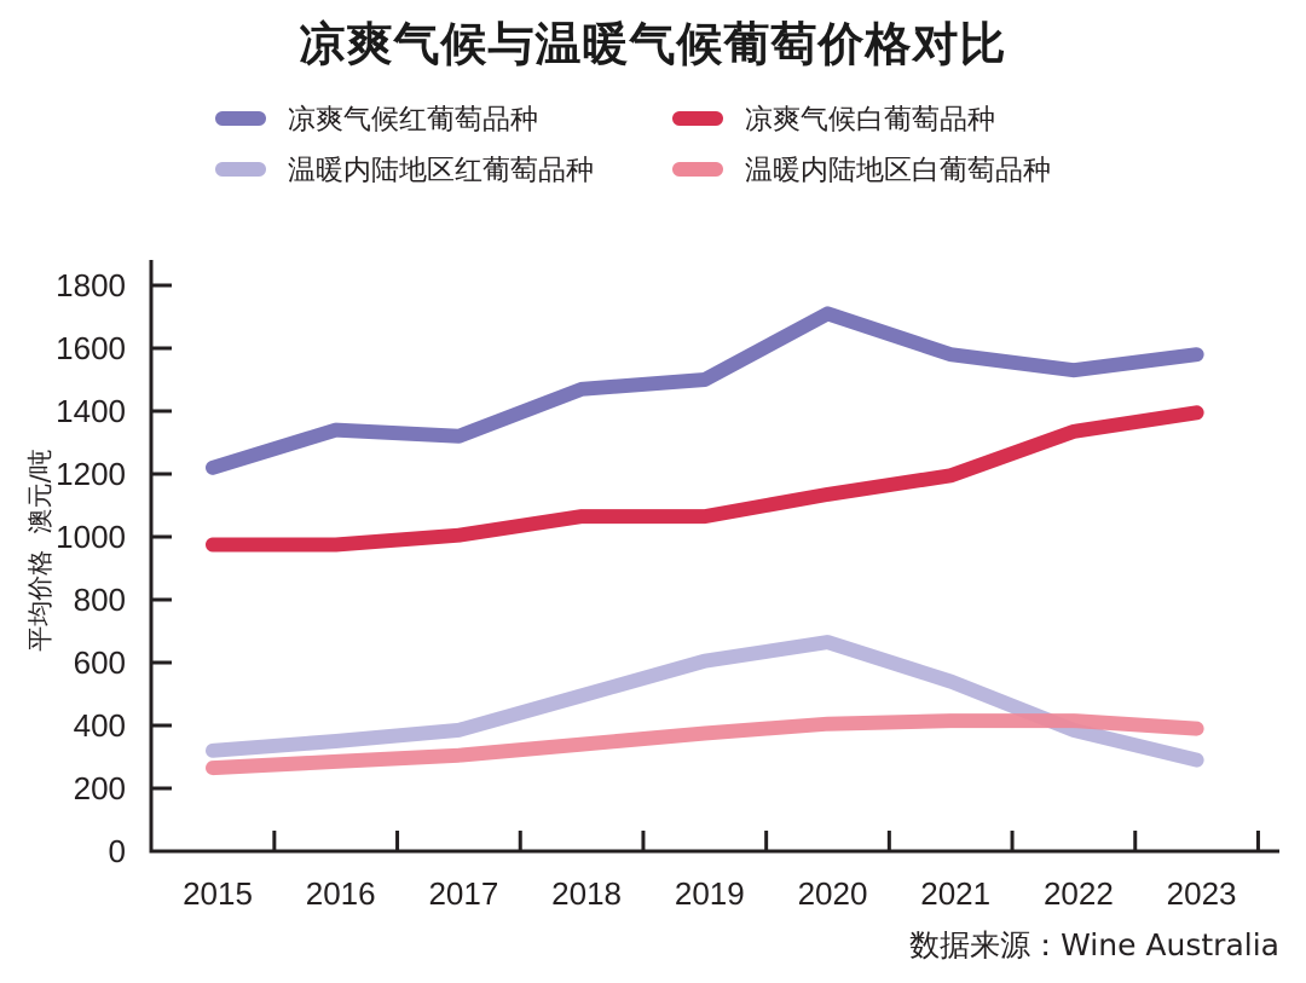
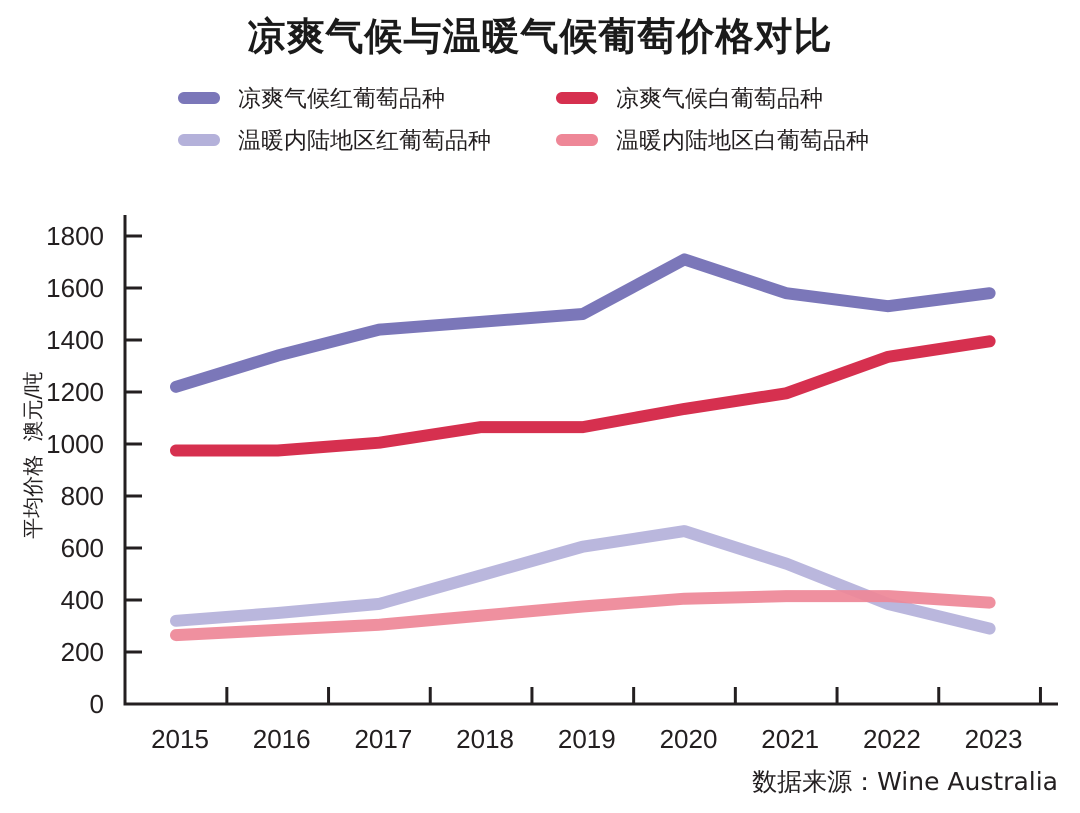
凉爽气候红葡萄品种/2017: 1320 -> 1440
